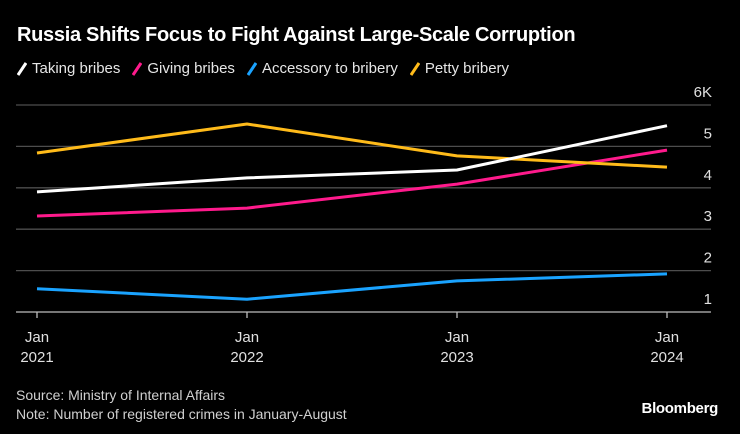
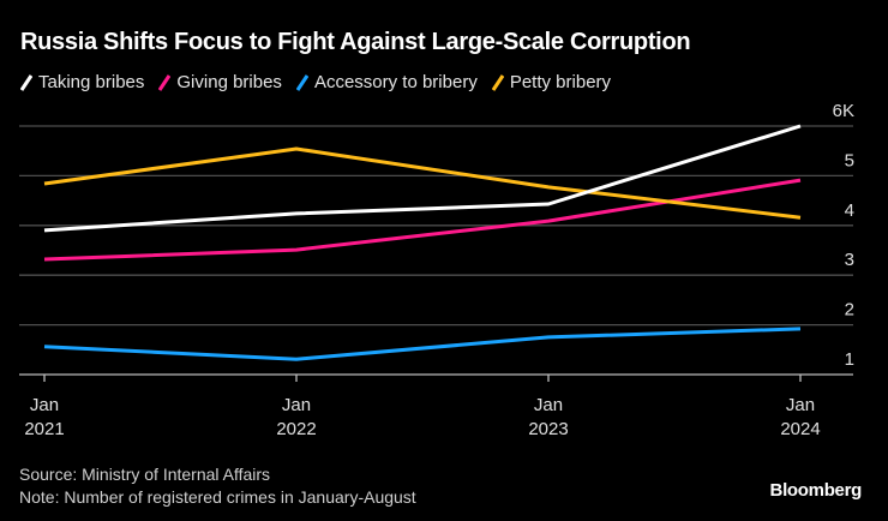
Taking bribes/Jan 2024: 5.5K -> 6.0K
Petty bribery/Jan 2024: 4.5K -> 4.2K
